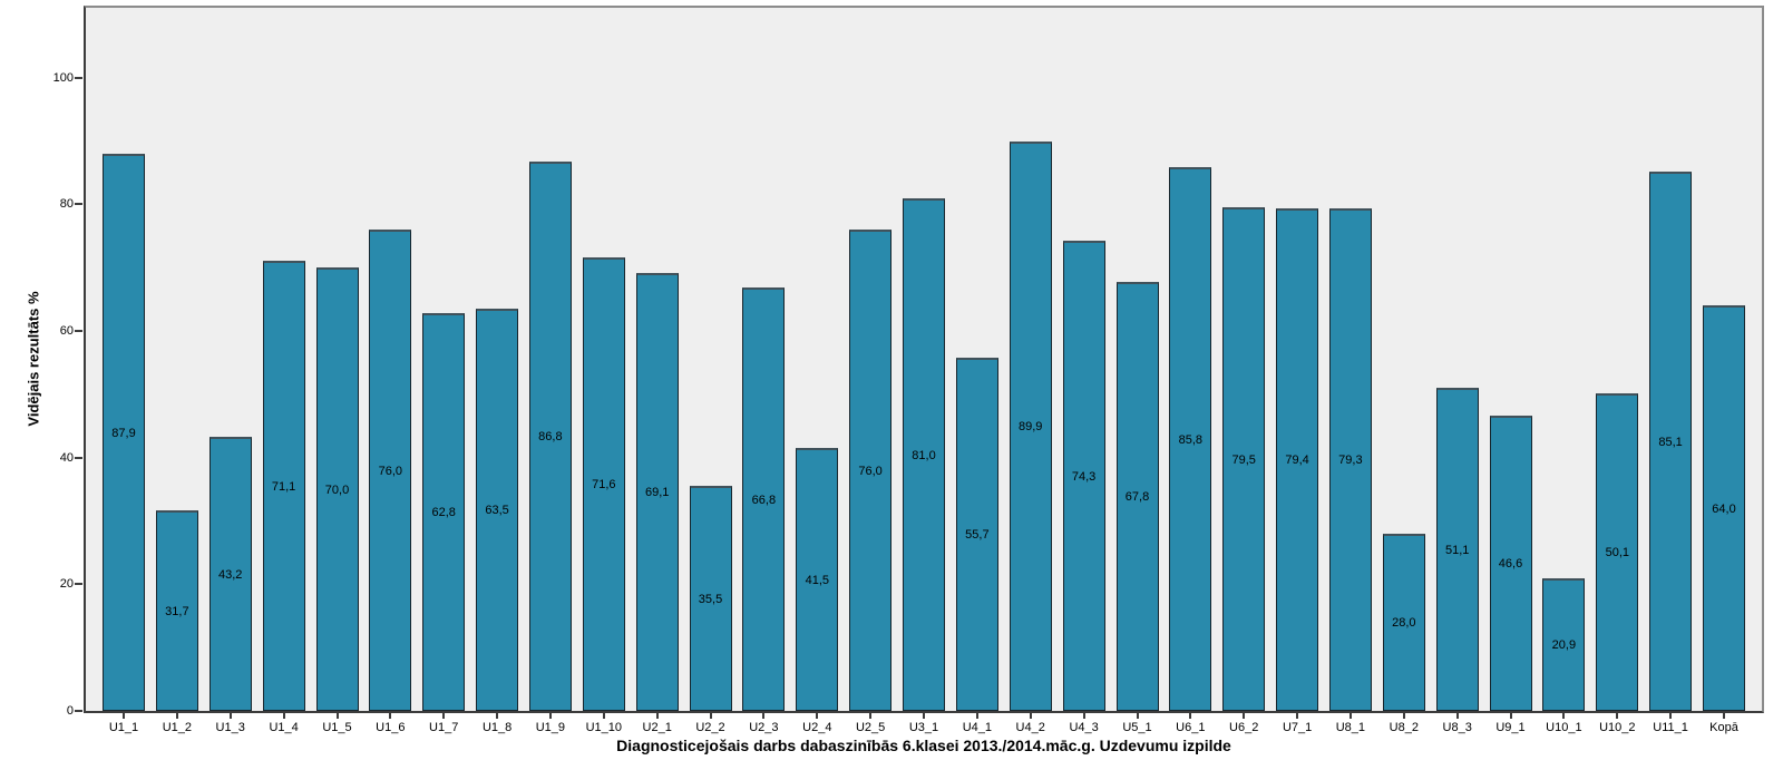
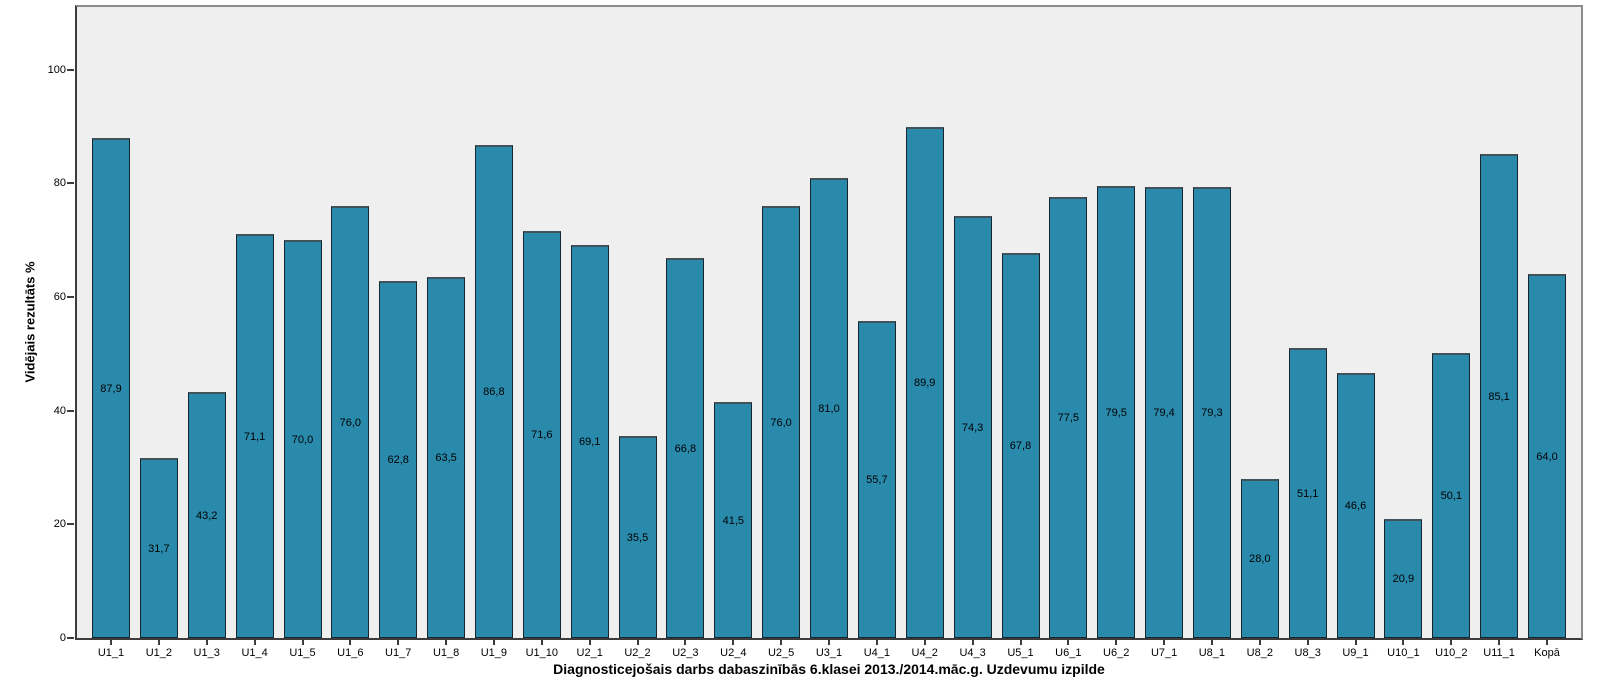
U6_1: 85,8 -> 77,5
